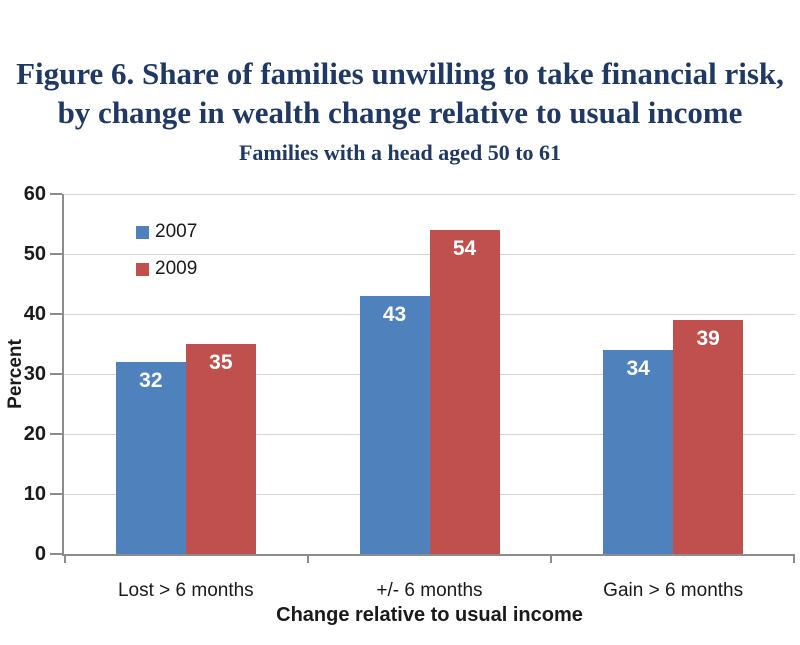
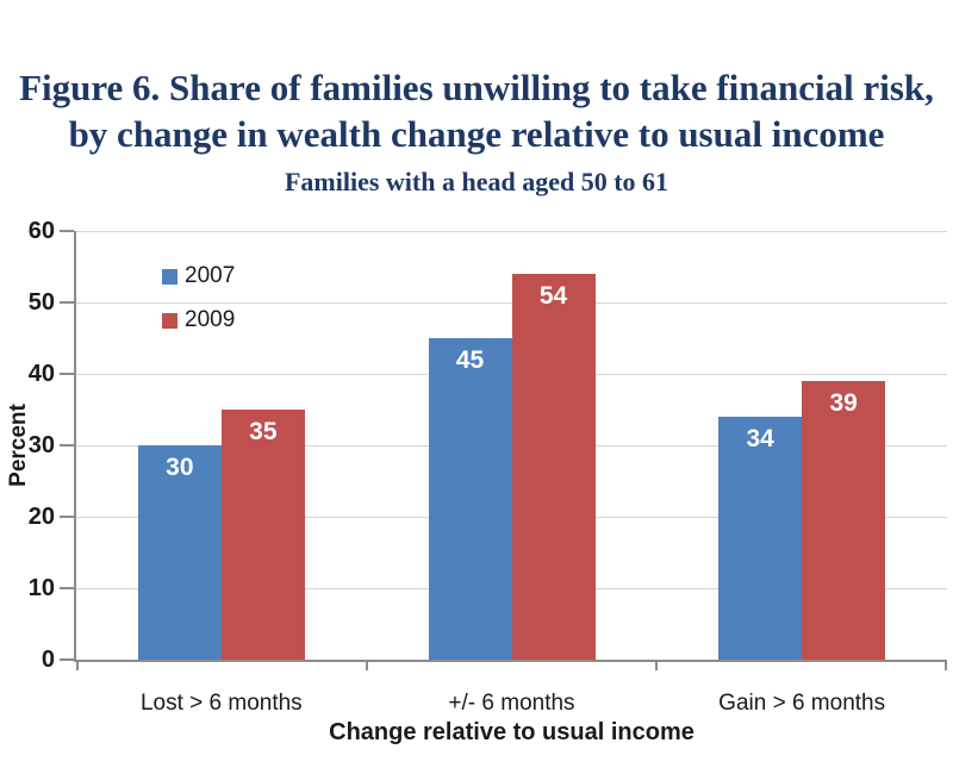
2007/Lost > 6 months: 32 -> 30
2007/+/- 6 months: 43 -> 45
